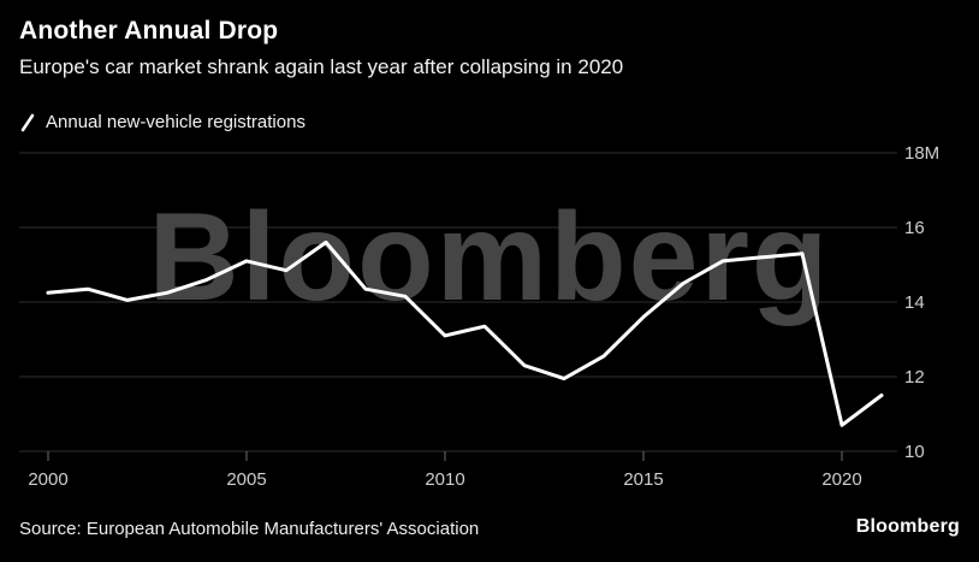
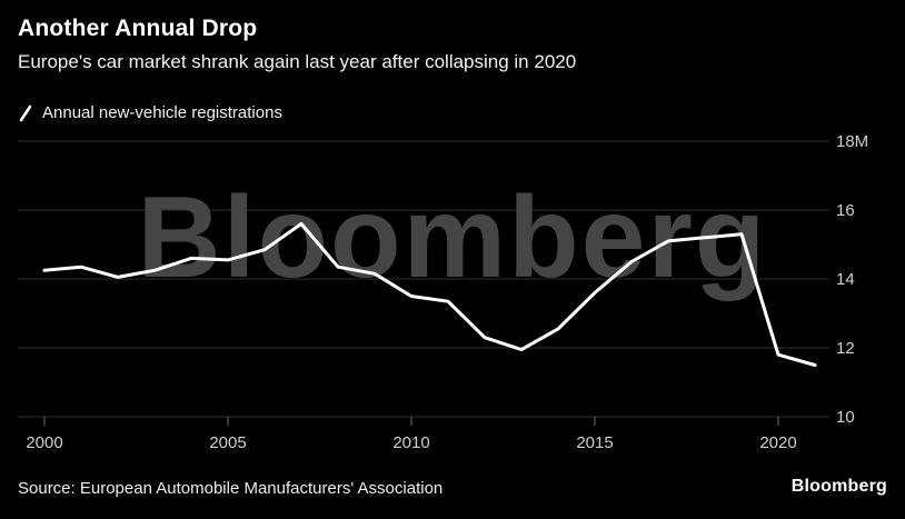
2005: 15.1M -> 14.6M
2010: 13.1M -> 13.5M
2020: 10.7M -> 11.8M
